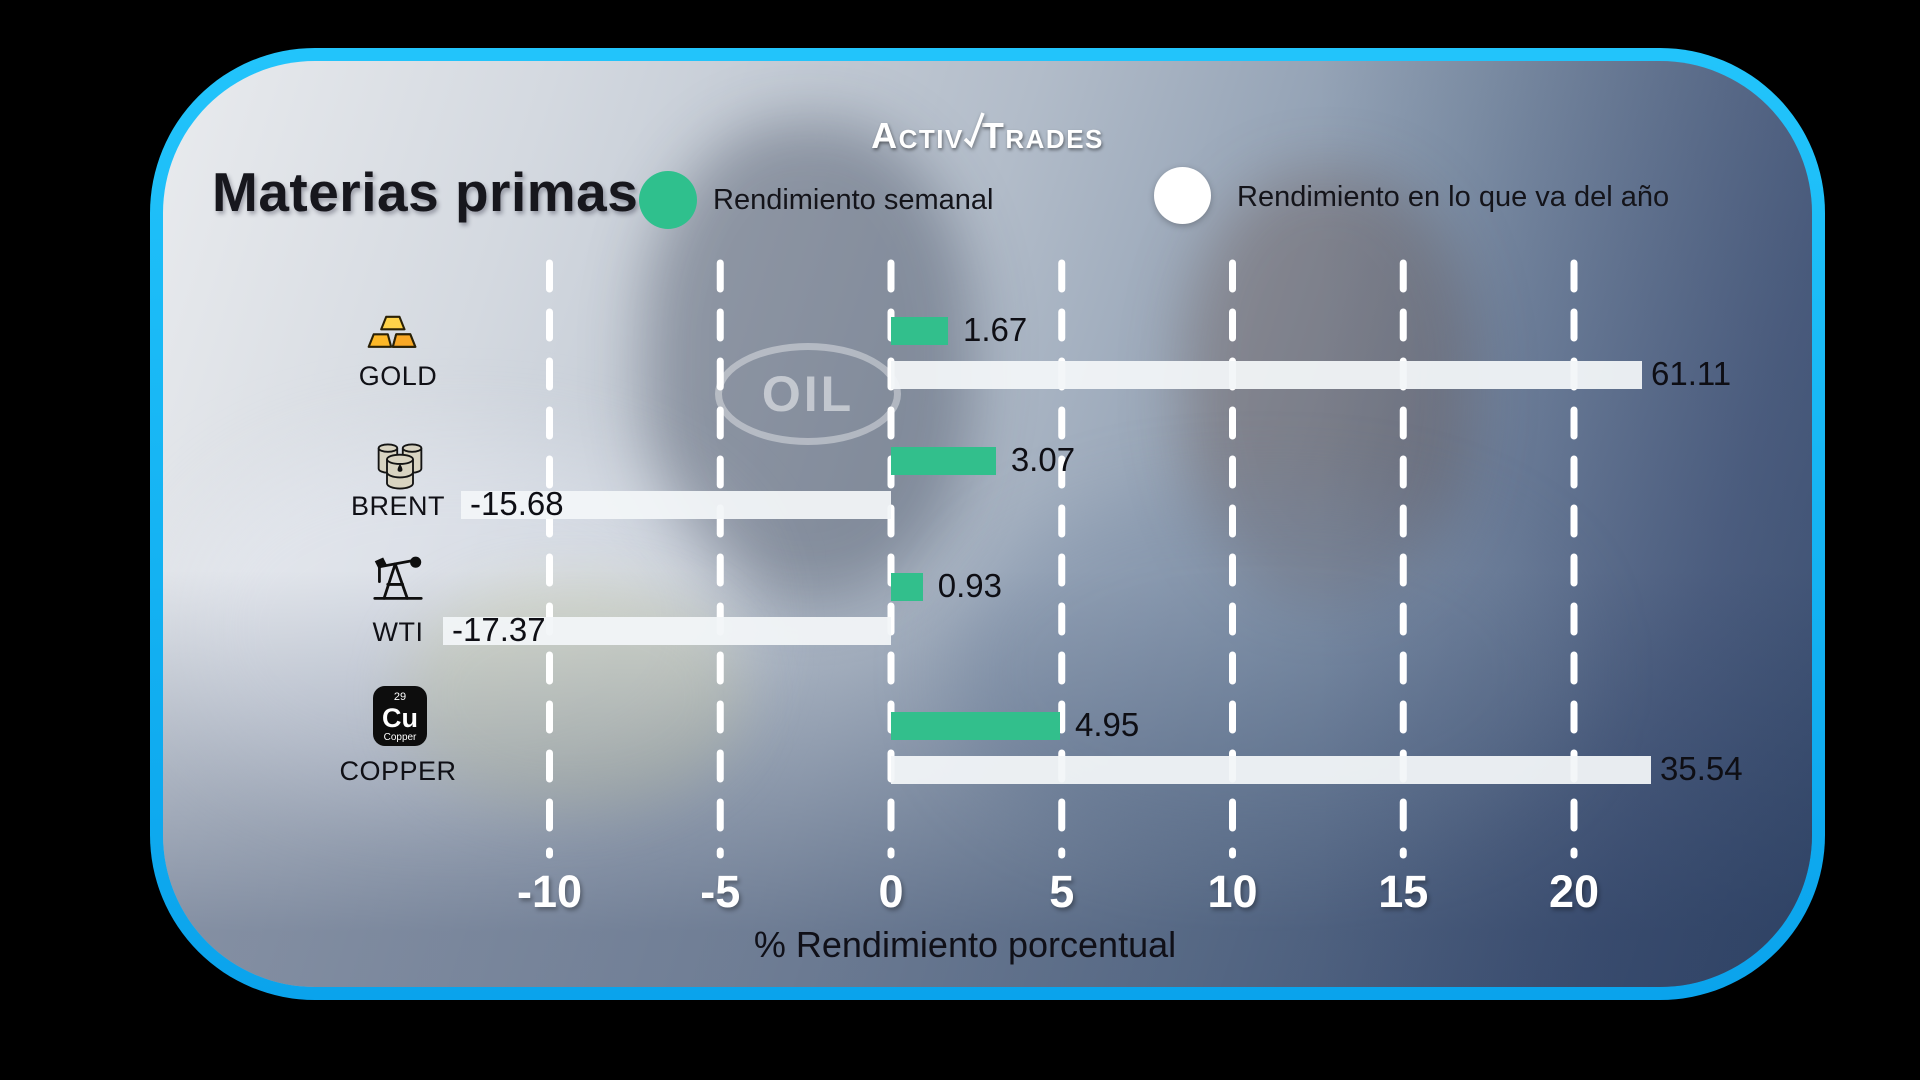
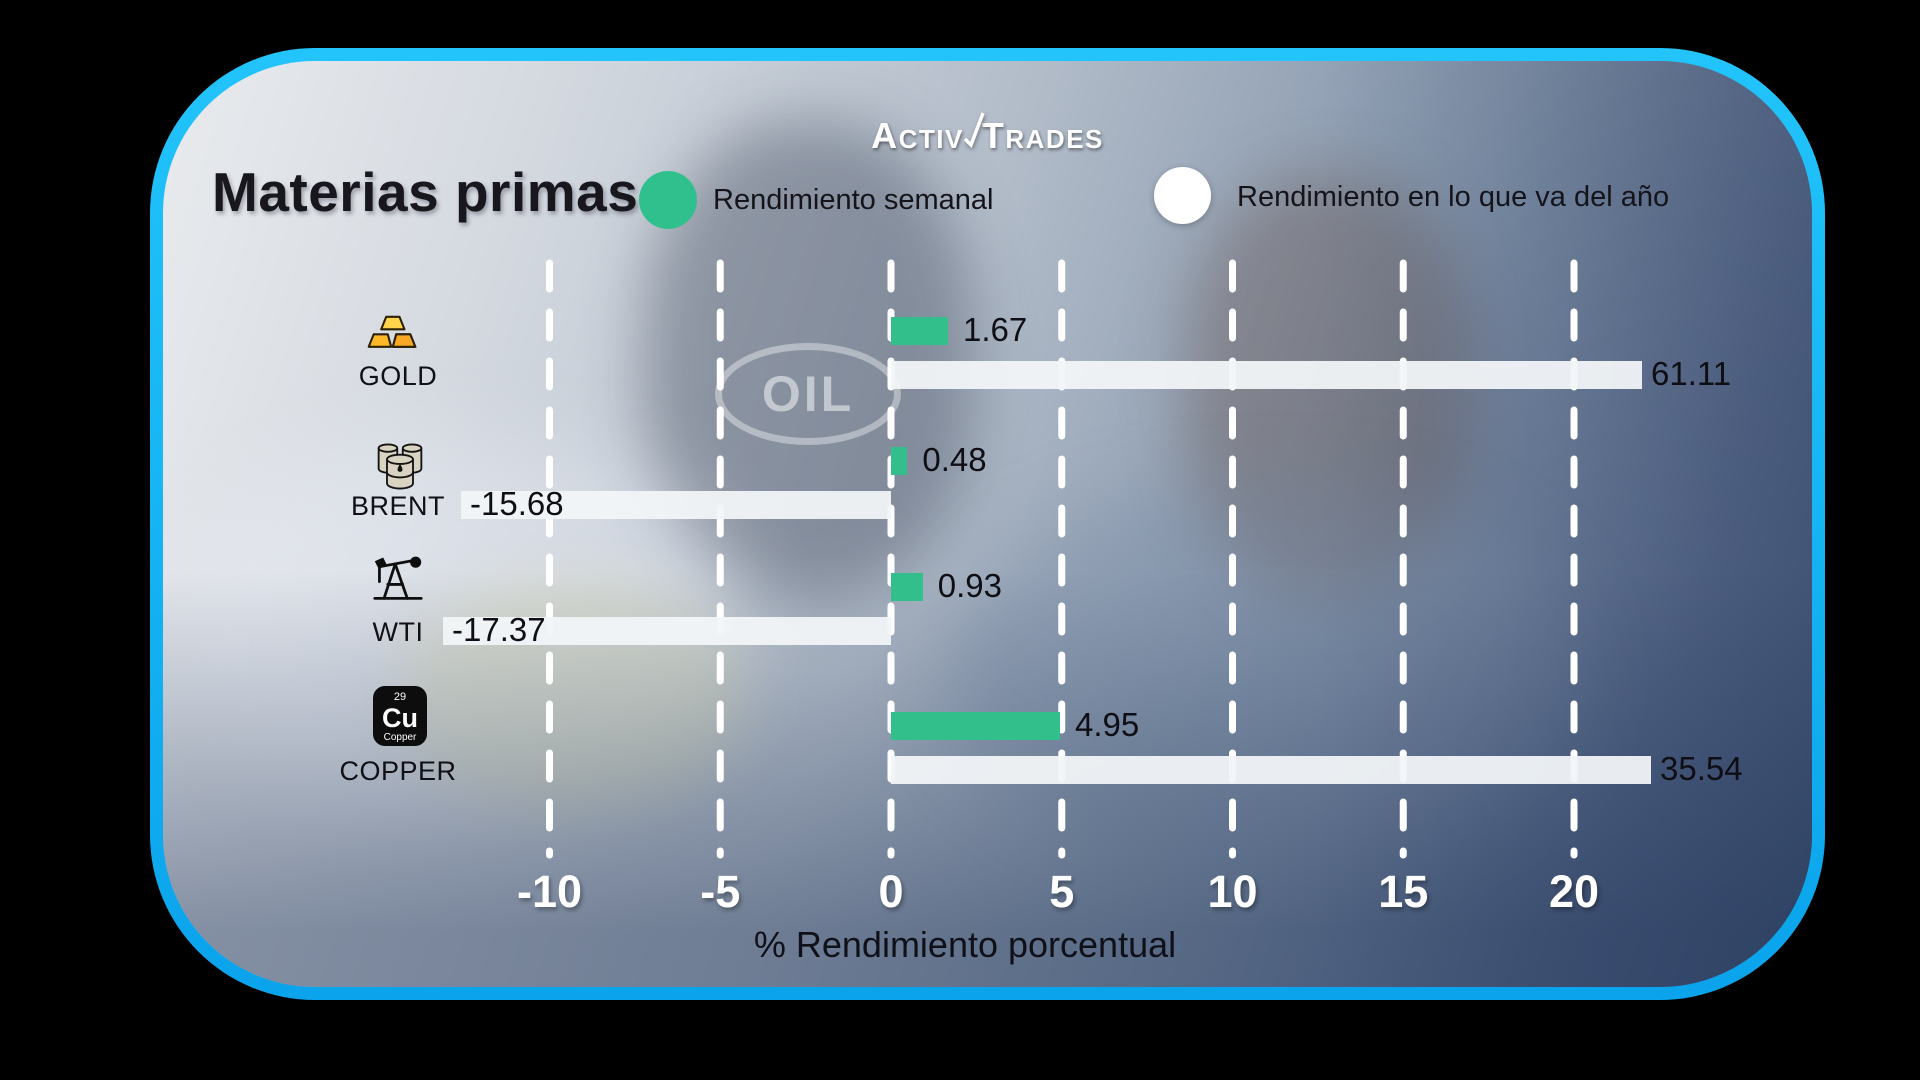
Rendimiento semanal/BRENT: 3.07 -> 0.48
